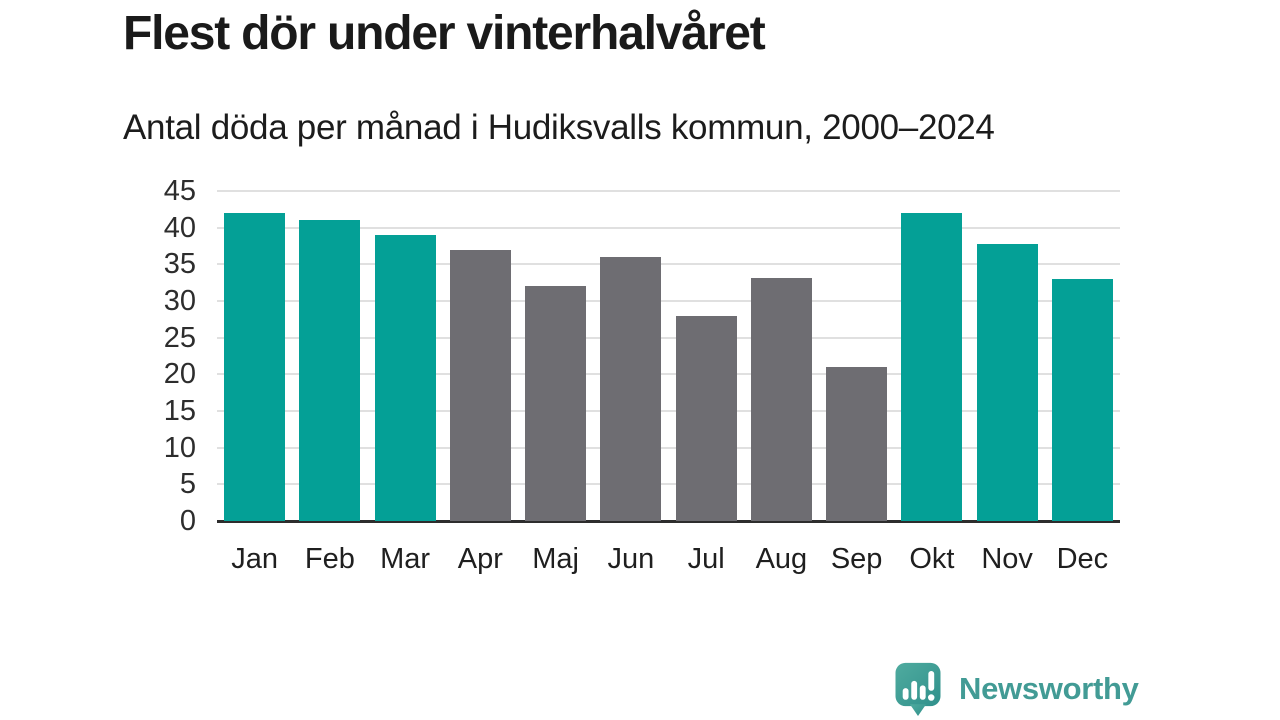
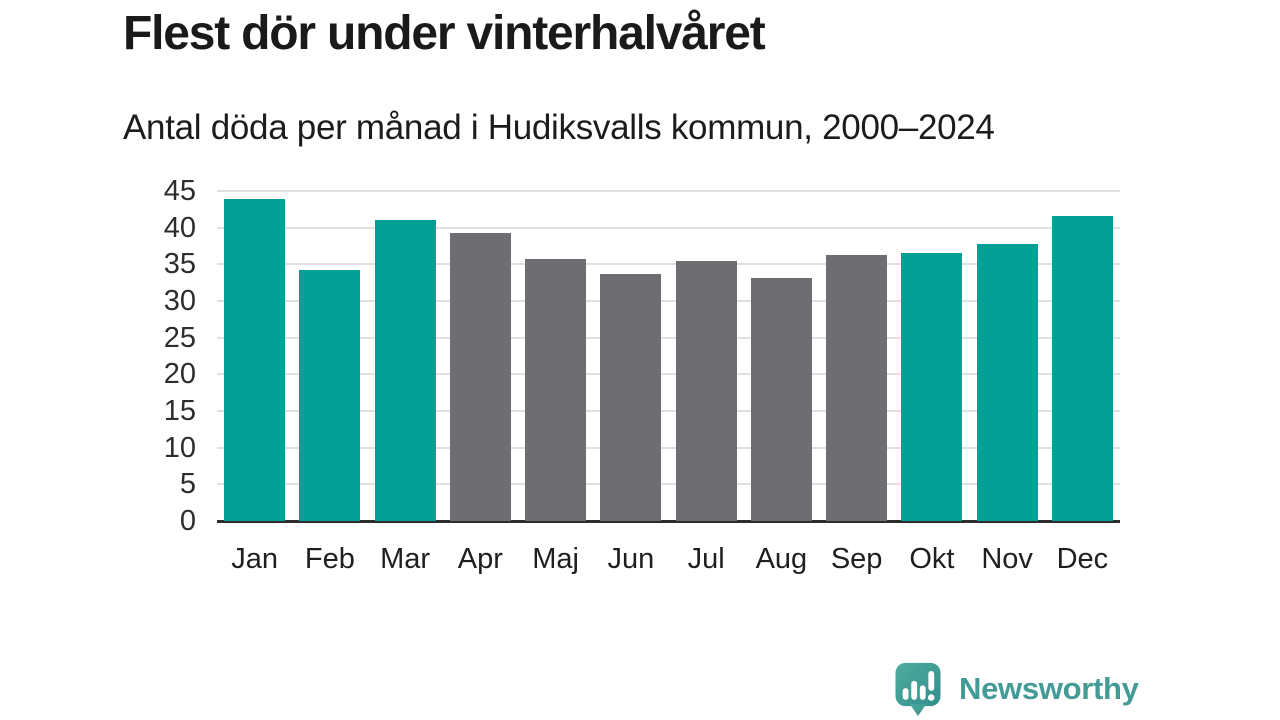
Jan: 42 -> 44
Feb: 41 -> 34
Mar: 39 -> 41
Apr: 37 -> 39
Maj: 32 -> 36
Jun: 36 -> 34
Jul: 28 -> 35
Sep: 21 -> 36
Okt: 42 -> 36
Dec: 33 -> 42
